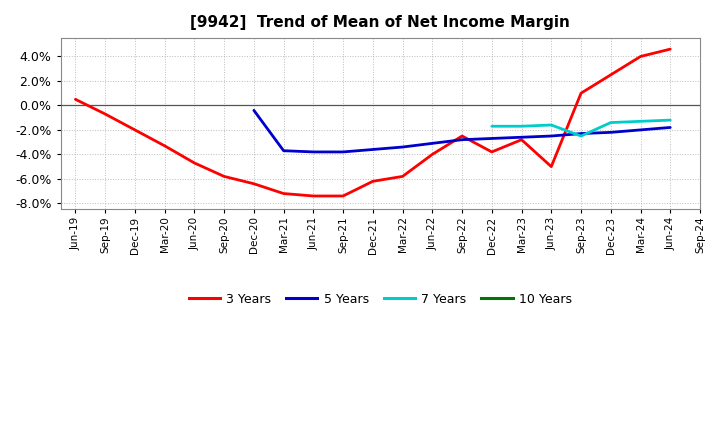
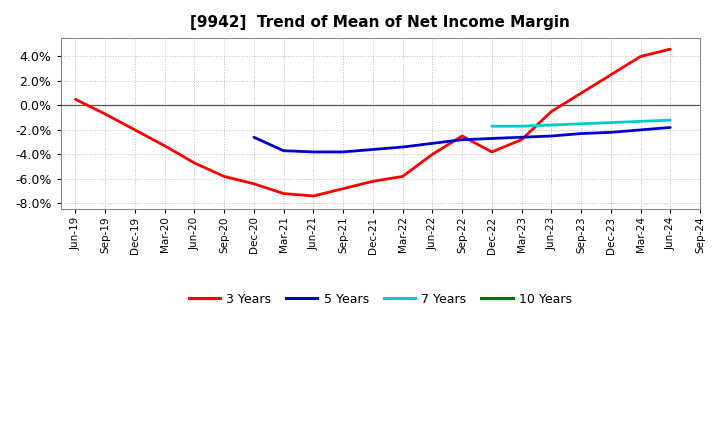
5 Years/Dec-20: -0.4% -> -2.6%
3 Years/Sep-21: -7.4% -> -6.8%
3 Years/Jun-23: -5.0% -> -0.5%
7 Years/Sep-23: -2.5% -> -1.5%
